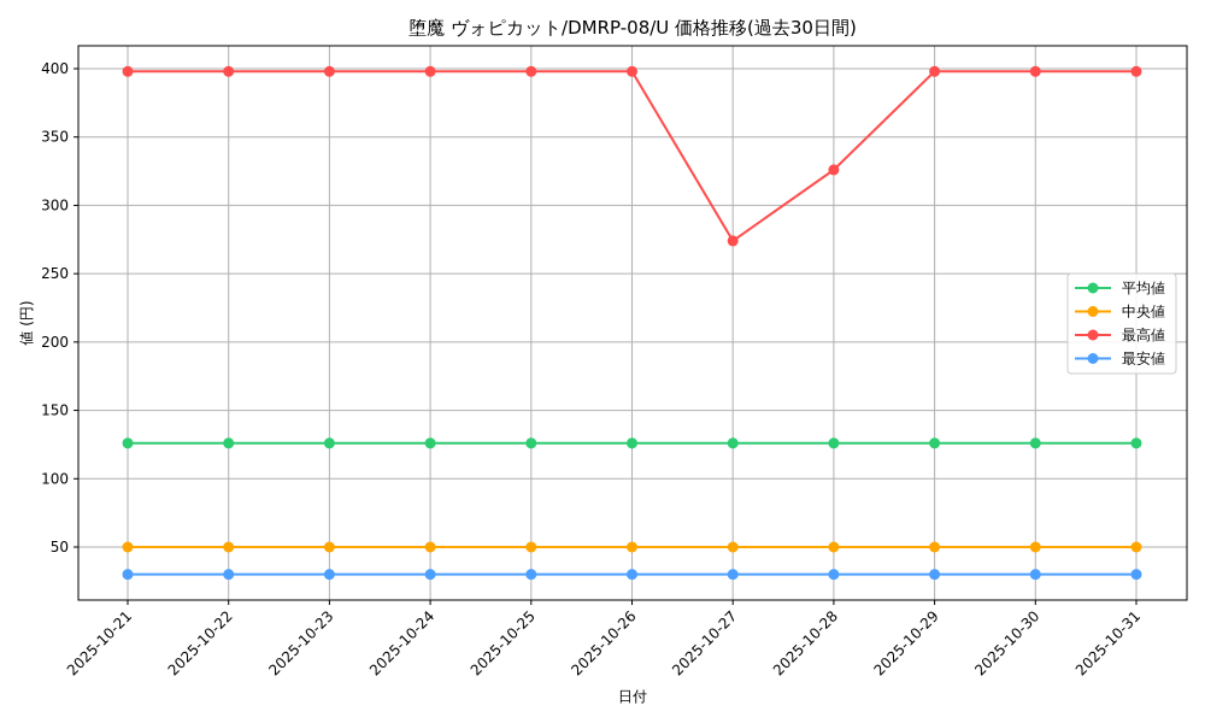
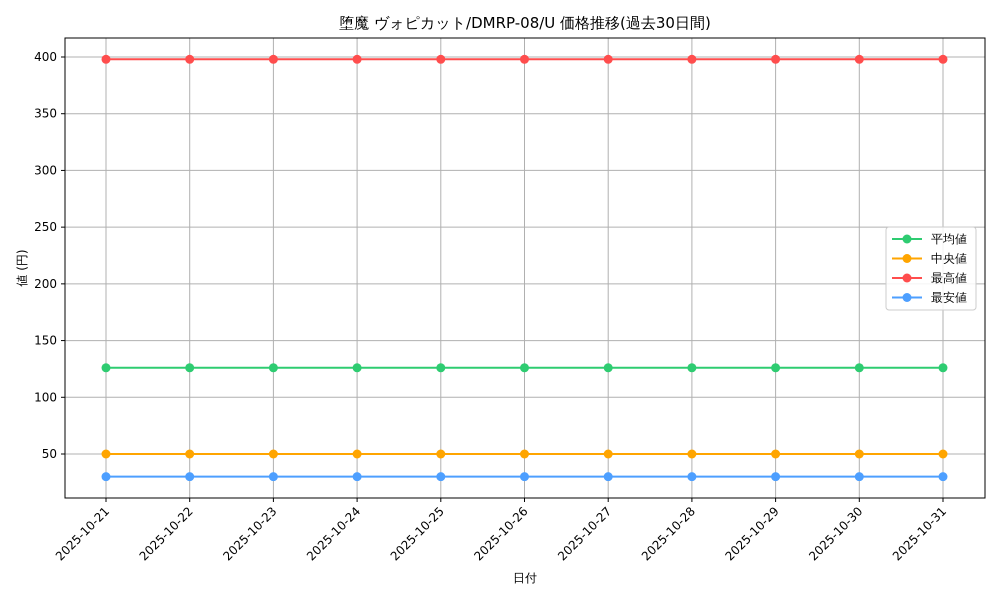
最高値/2025-10-27: 274 -> 398
最高値/2025-10-28: 326 -> 398
